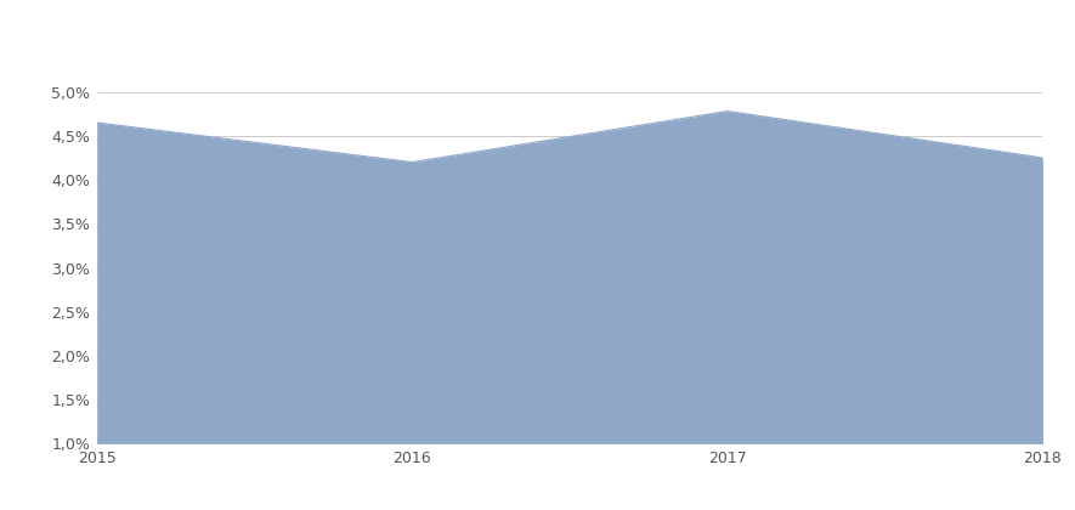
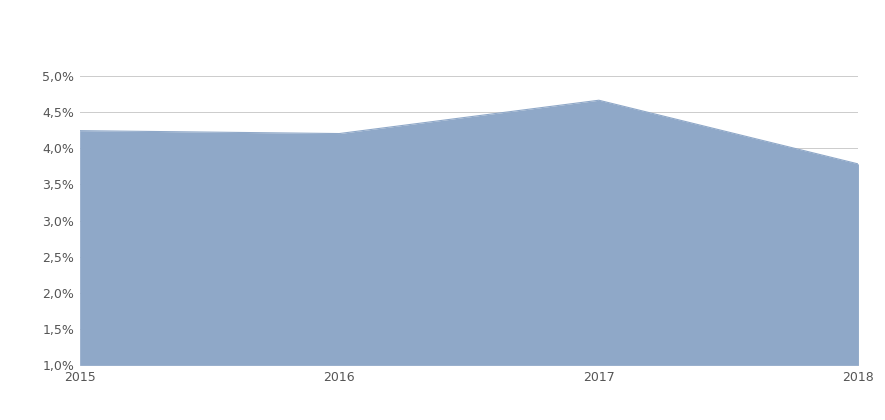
2015: 4,65% -> 4,24%
2017: 4,78% -> 4,66%
2018: 4,25% -> 3,78%
